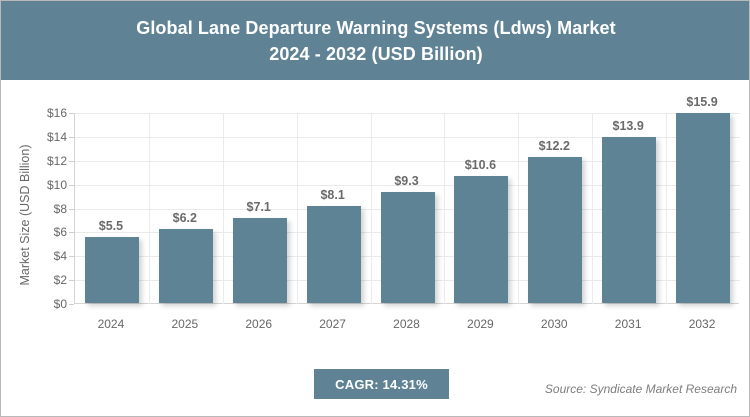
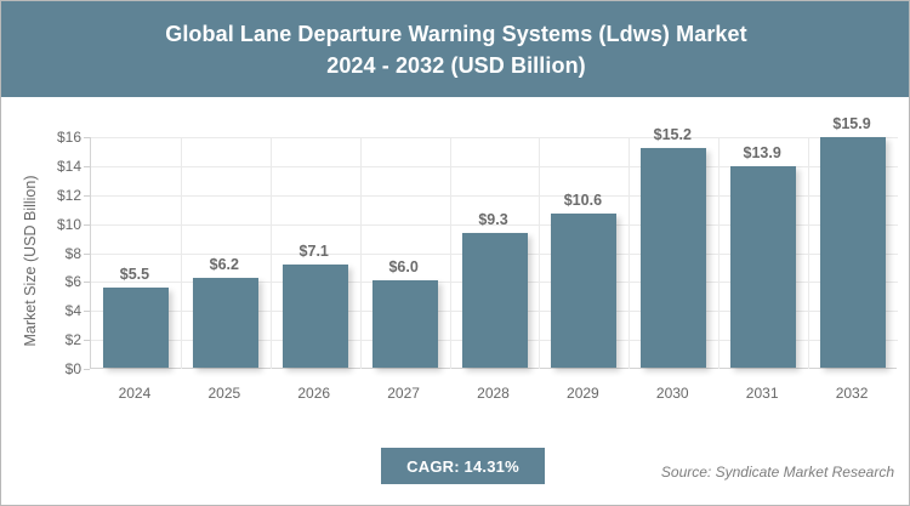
2027: $8.1 -> $6.0
2030: $12.2 -> $15.2
